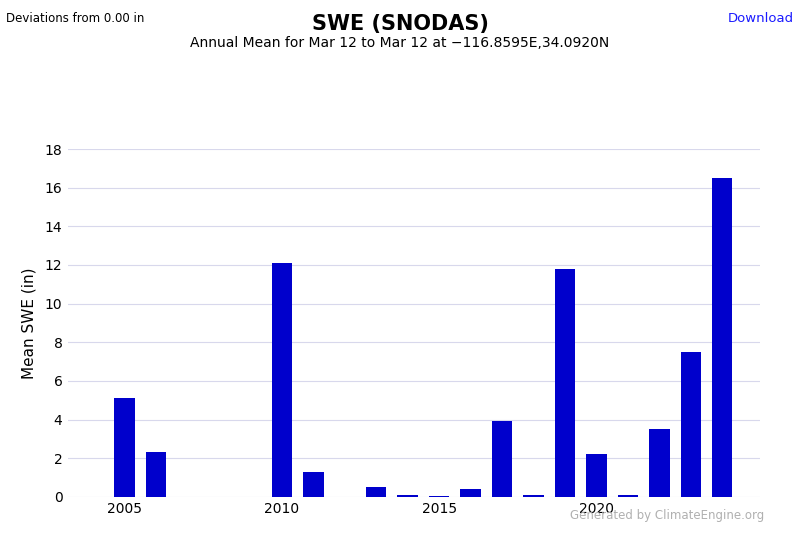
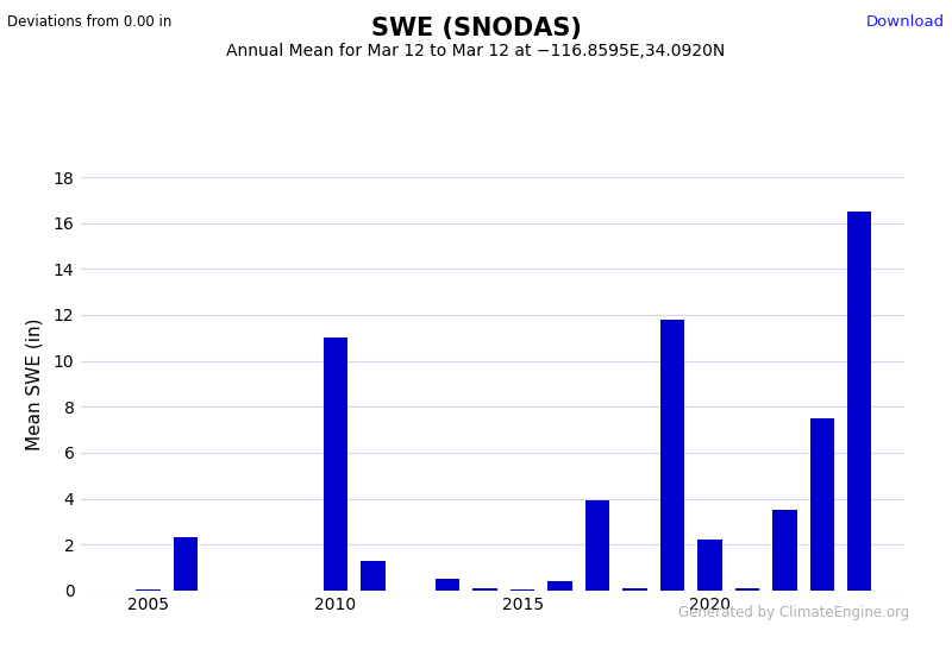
2005: 5.1 -> 0.0
2010: 12.1 -> 11.0
